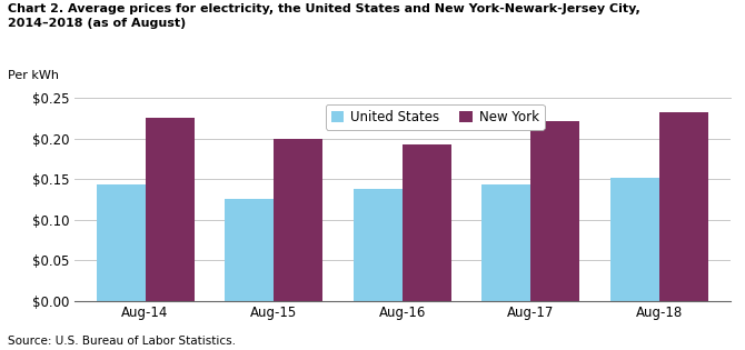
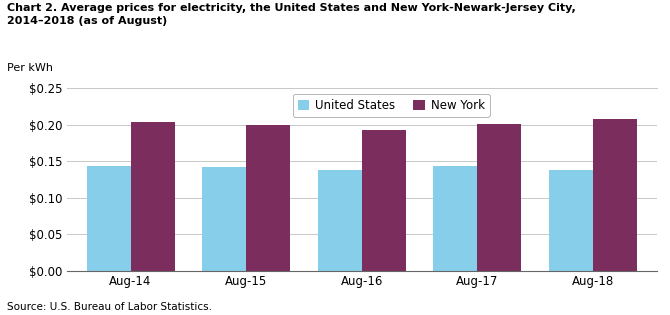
New York/Aug-14: $0.226 -> $0.204
United States/Aug-15: $0.126 -> $0.142
New York/Aug-17: $0.222 -> $0.201
United States/Aug-18: $0.152 -> $0.138
New York/Aug-18: $0.232 -> $0.208
